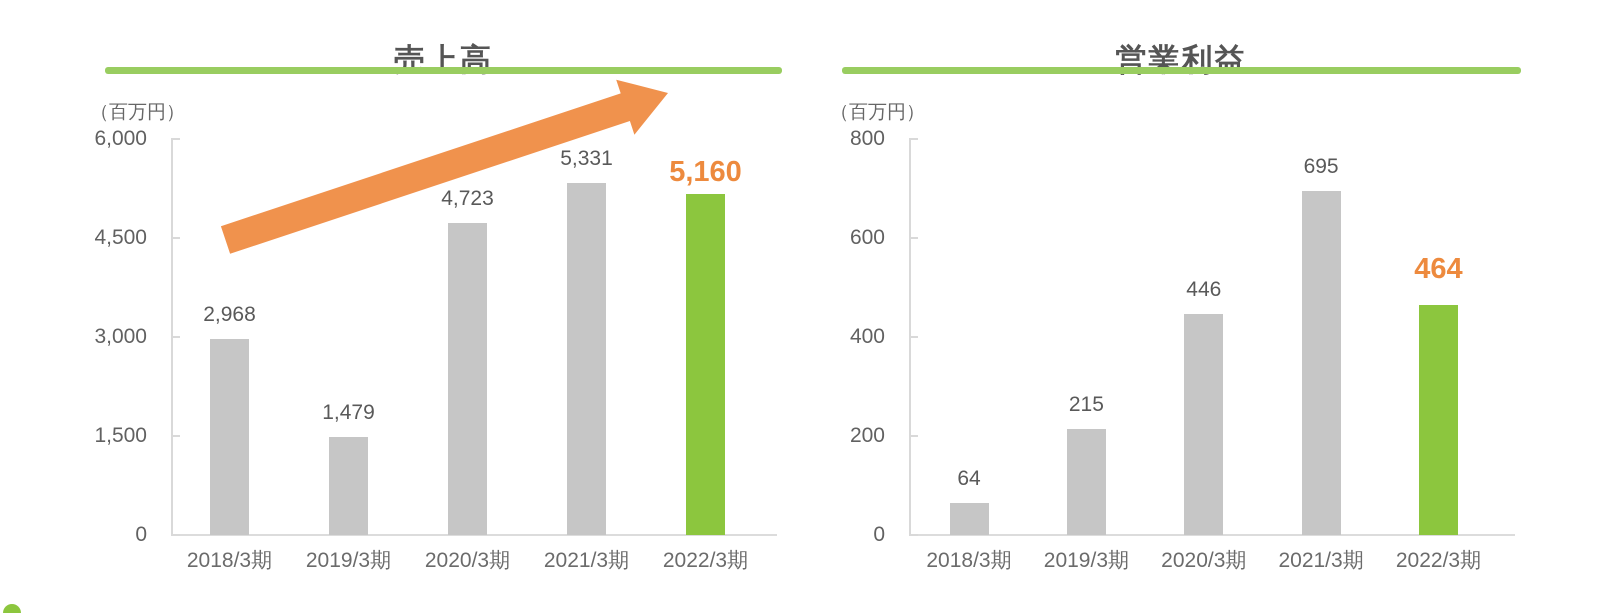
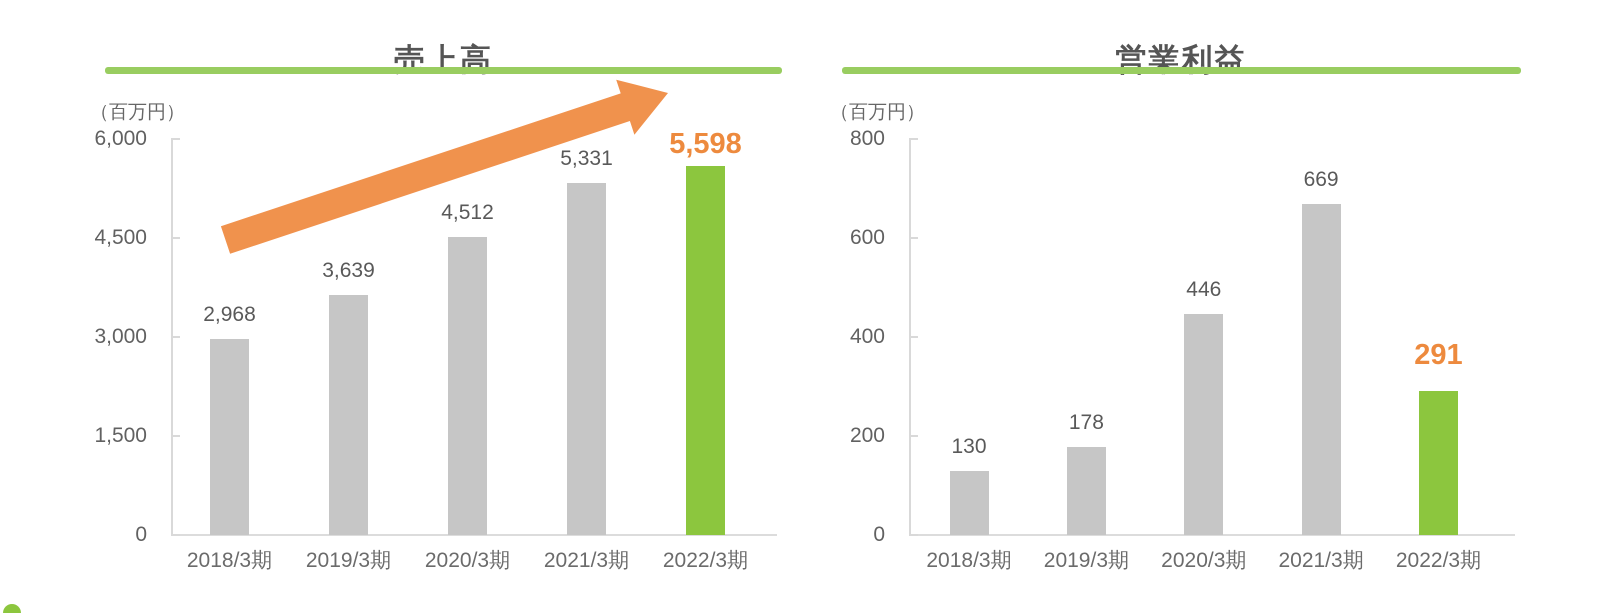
売上高/2019/3期: 1,479 -> 3,639
売上高/2020/3期: 4,723 -> 4,512
売上高/2022/3期: 5,160 -> 5,598
営業利益/2018/3期: 64 -> 130
営業利益/2019/3期: 215 -> 178
営業利益/2021/3期: 695 -> 669
営業利益/2022/3期: 464 -> 291
